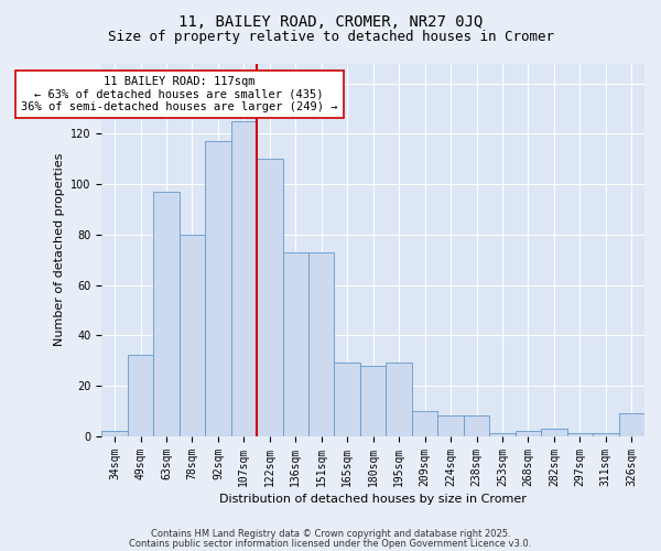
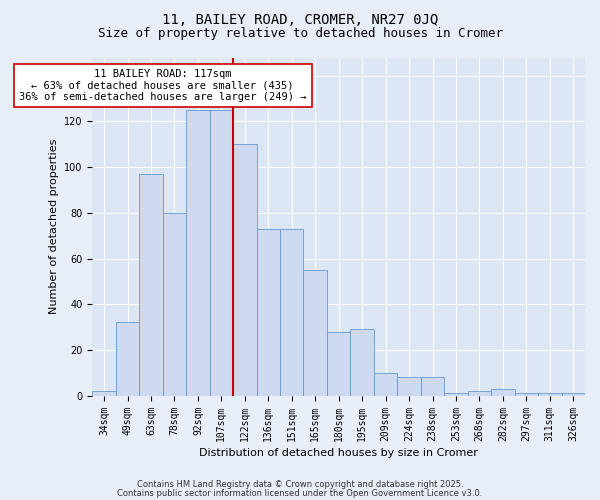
92sqm: 117 -> 125
165sqm: 29 -> 55
326sqm: 9 -> 1
